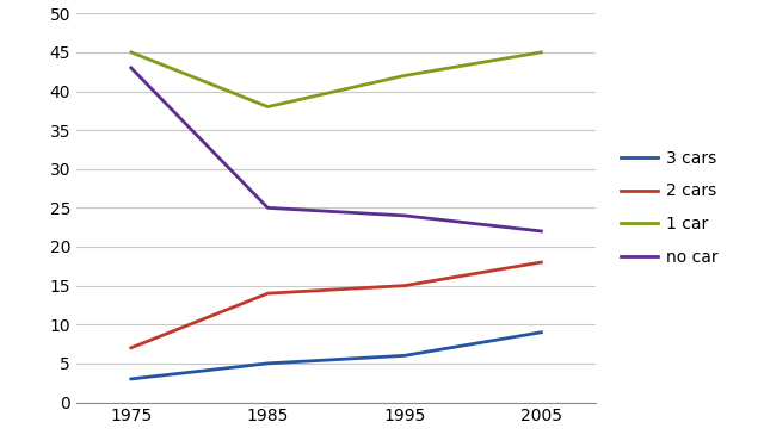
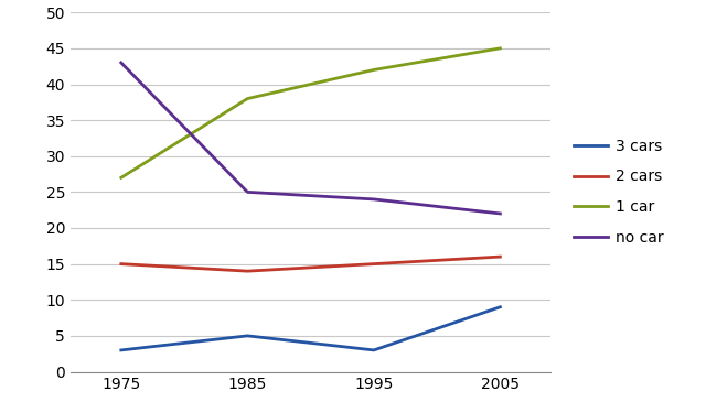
2 cars/1975: 7 -> 15
1 car/1975: 45 -> 27
3 cars/1995: 6 -> 3
2 cars/2005: 18 -> 16
